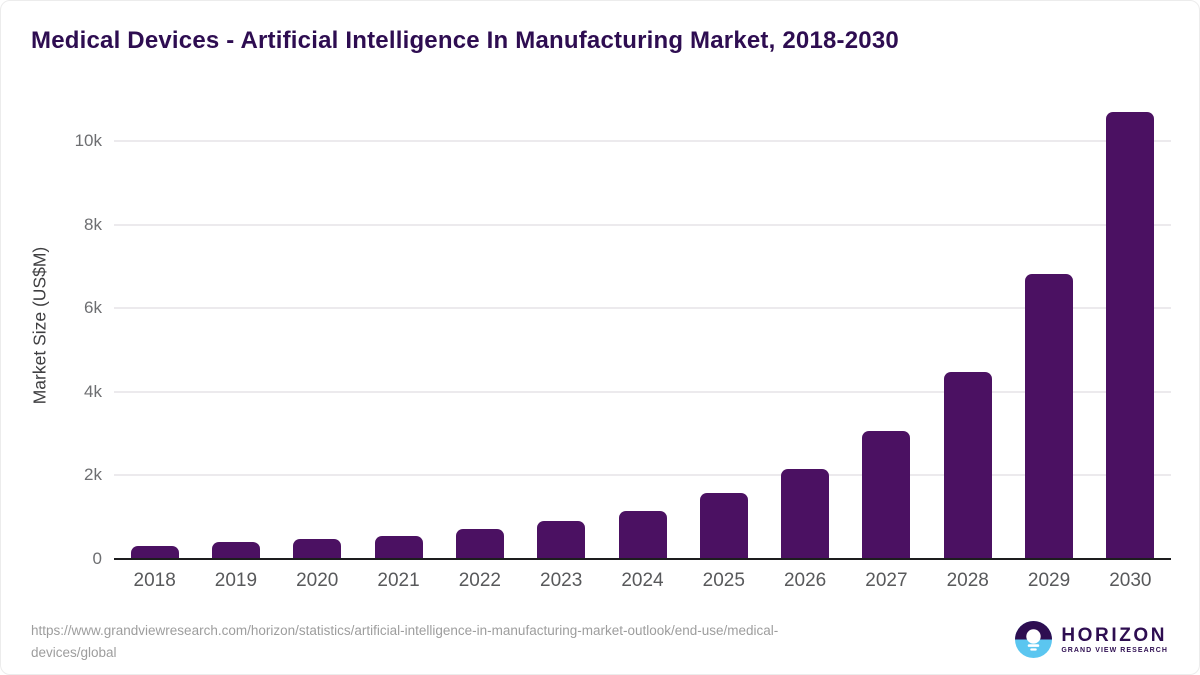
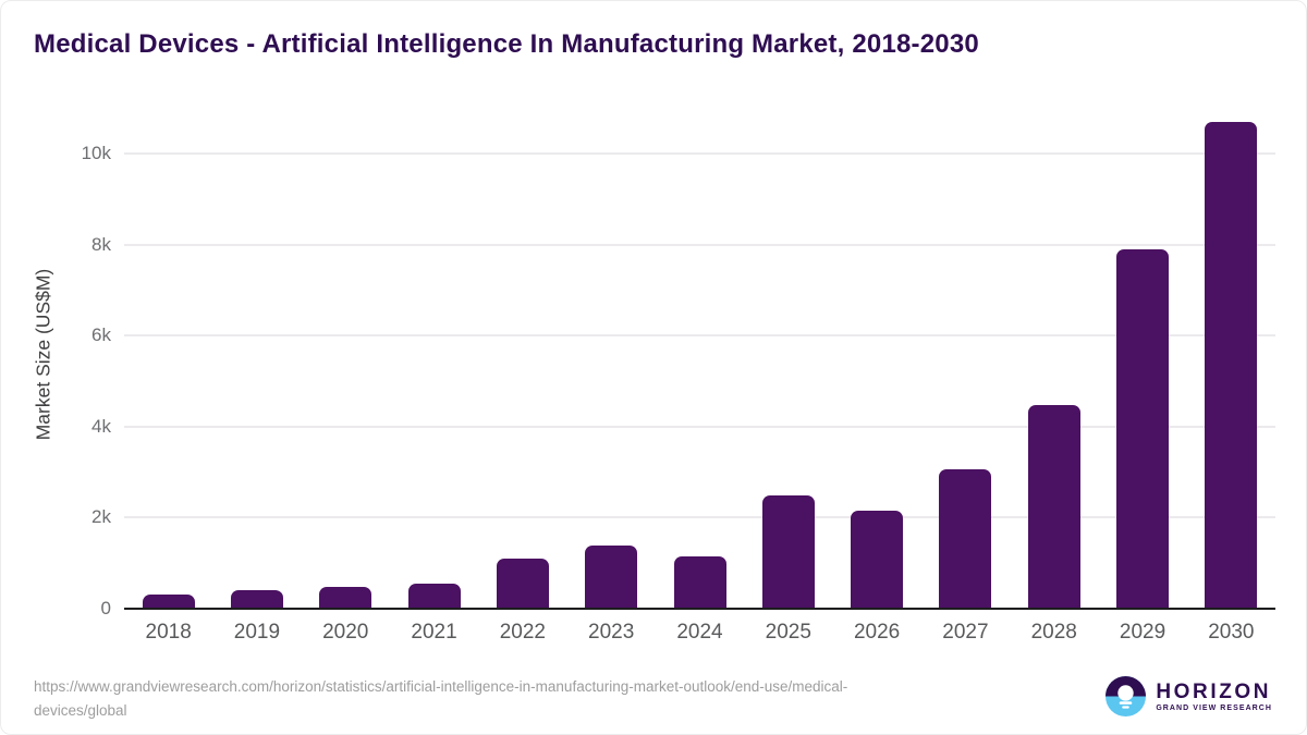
2022: 0.7k -> 1.1k
2023: 0.9k -> 1.4k
2025: 1.6k -> 2.5k
2029: 6.8k -> 7.9k
